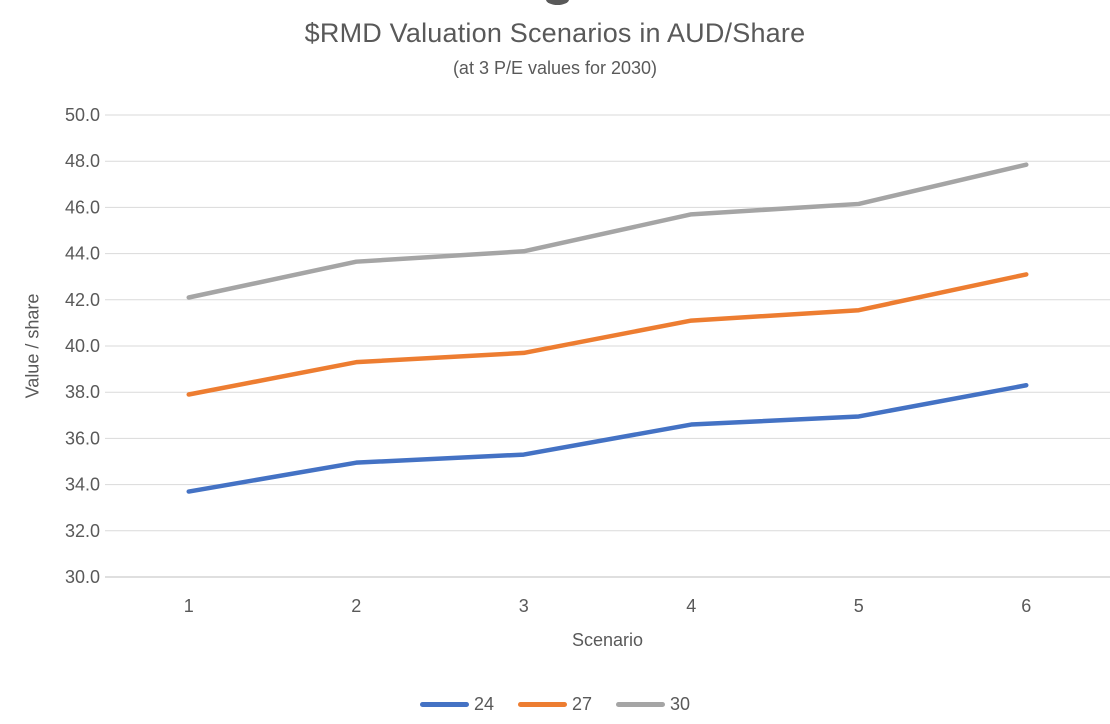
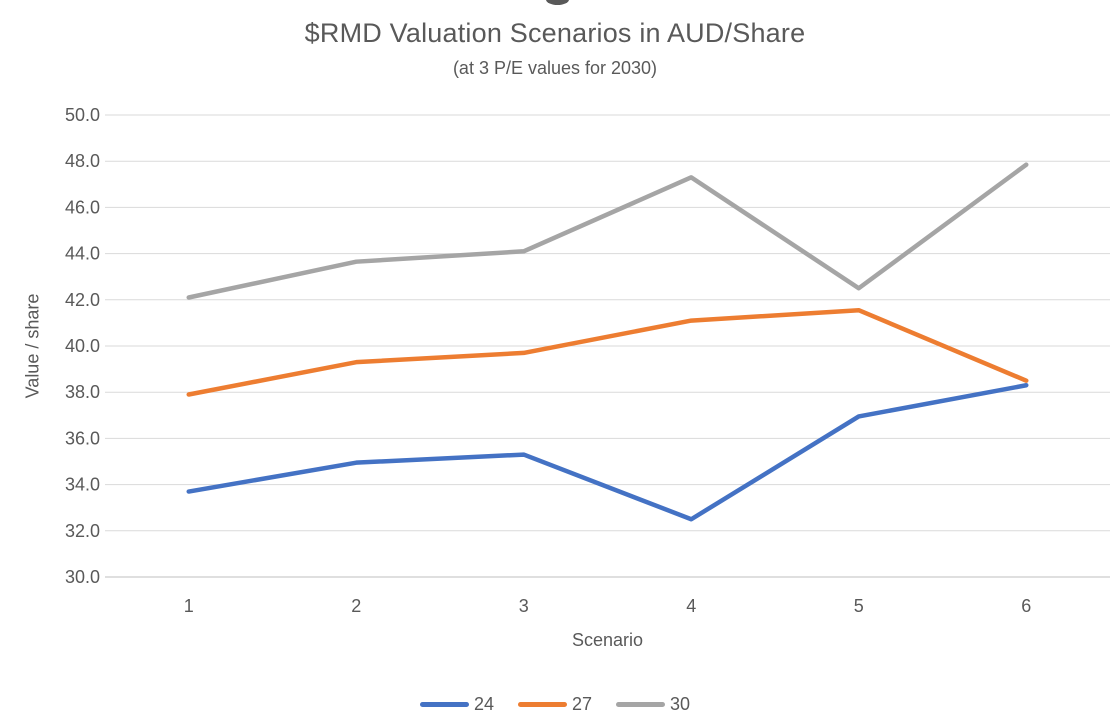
24/4: 36.6 -> 32.5
30/4: 45.7 -> 47.3
30/5: 46.1 -> 42.5
27/6: 43.1 -> 38.5
